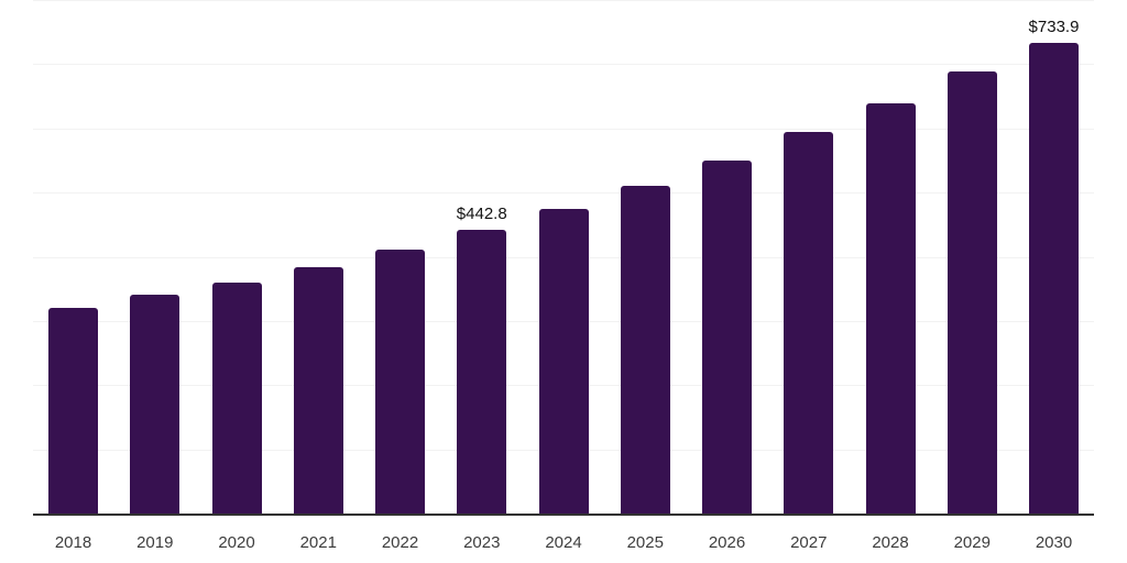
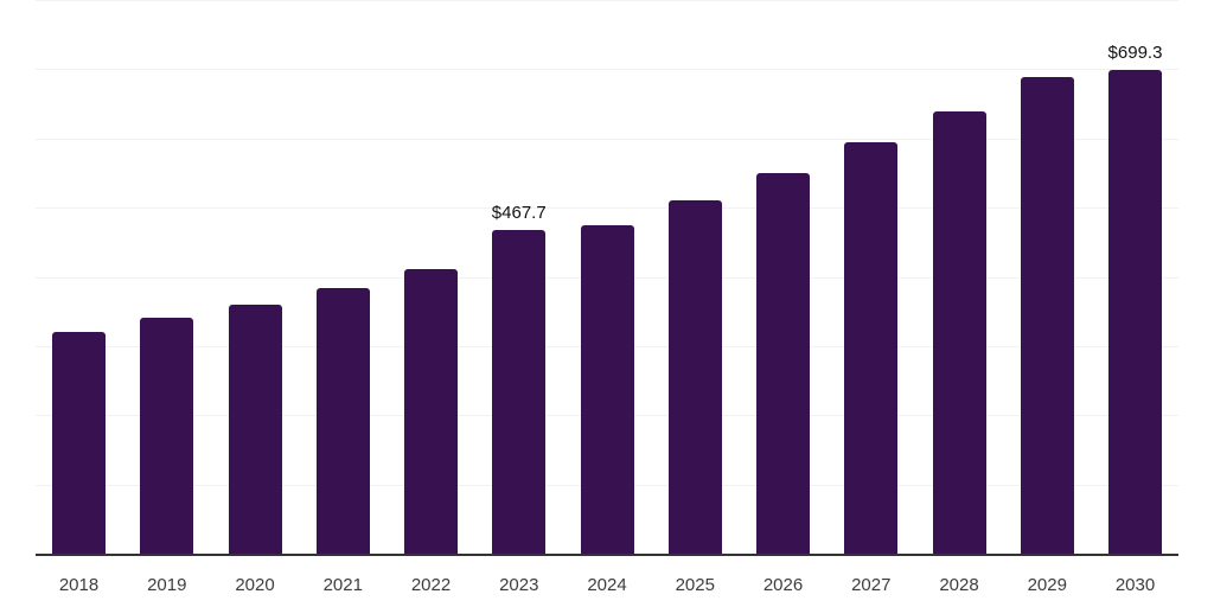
2023: $442.8 -> $467.7
2030: $733.9 -> $699.3
